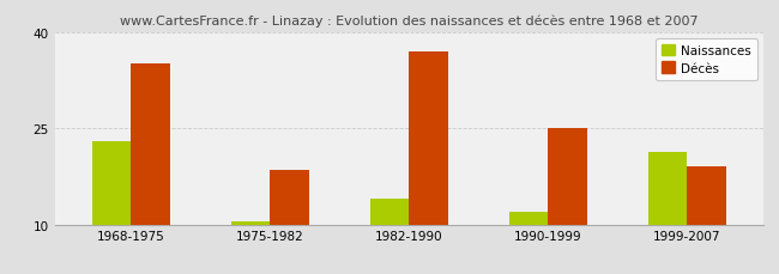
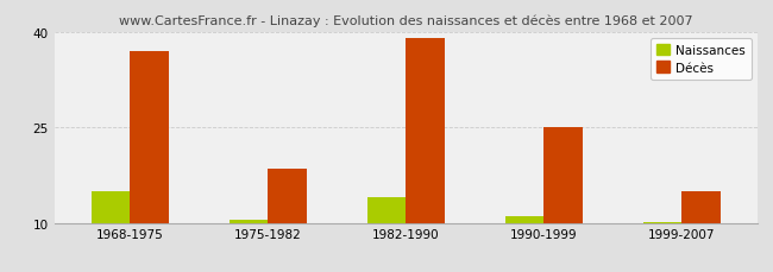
Naissances/1968-1975: 23.0 -> 15.0
Décès/1968-1975: 35.0 -> 37.0
Décès/1982-1990: 37.0 -> 39.0
Naissances/1990-1999: 12.0 -> 11.0
Naissances/1999-2007: 21.2 -> 10.2
Décès/1999-2007: 19.0 -> 15.0
